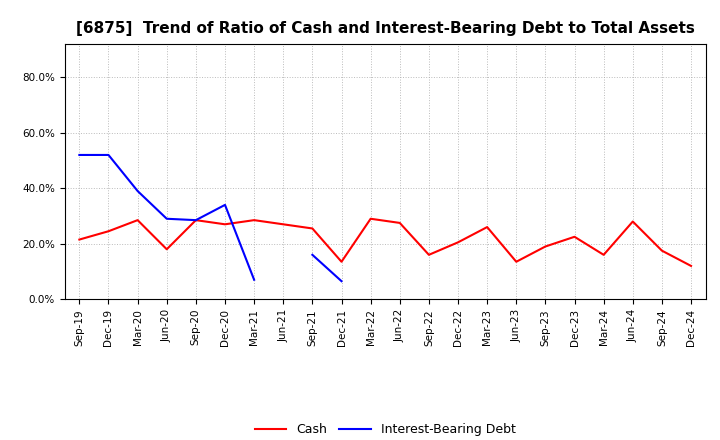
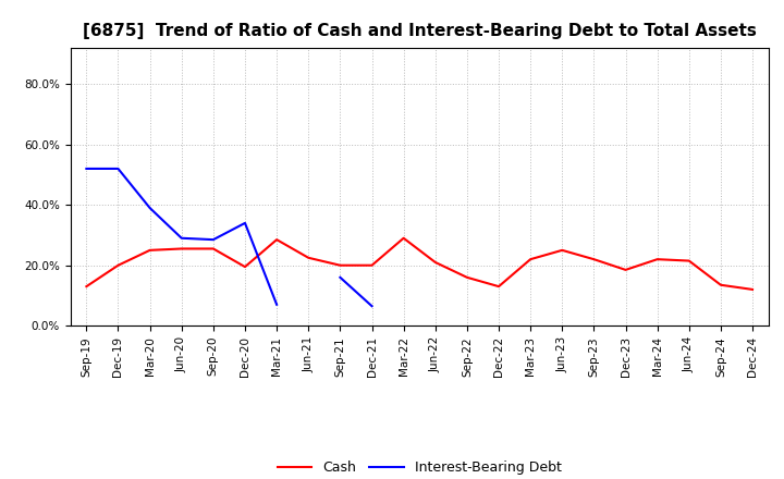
Cash/Sep-19: 21.5% -> 13.0%
Cash/Dec-19: 24.5% -> 20.0%
Cash/Mar-20: 28.5% -> 25.0%
Cash/Jun-20: 18.0% -> 25.5%
Cash/Sep-20: 28.5% -> 25.5%
Cash/Dec-20: 27.0% -> 19.5%
Cash/Jun-21: 27.0% -> 22.5%
Cash/Sep-21: 25.5% -> 20.0%
Cash/Dec-21: 13.5% -> 20.0%
Cash/Jun-22: 27.5% -> 21.0%
Cash/Dec-22: 20.5% -> 13.0%
Cash/Mar-23: 26.0% -> 22.0%
Cash/Jun-23: 13.5% -> 25.0%
Cash/Sep-23: 19.0% -> 22.0%
Cash/Dec-23: 22.5% -> 18.5%
Cash/Mar-24: 16.0% -> 22.0%
Cash/Jun-24: 28.0% -> 21.5%
Cash/Sep-24: 17.5% -> 13.5%
